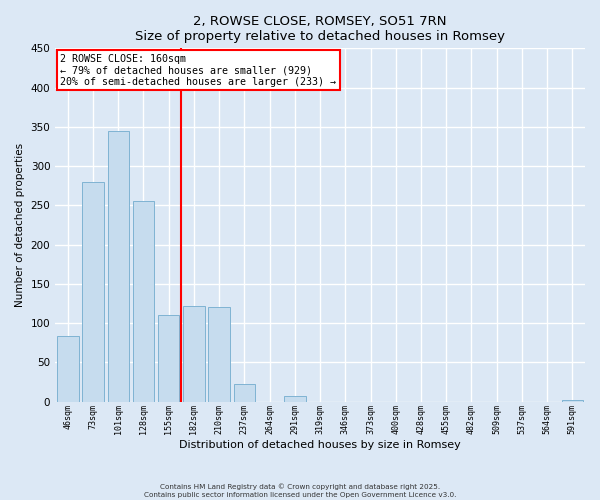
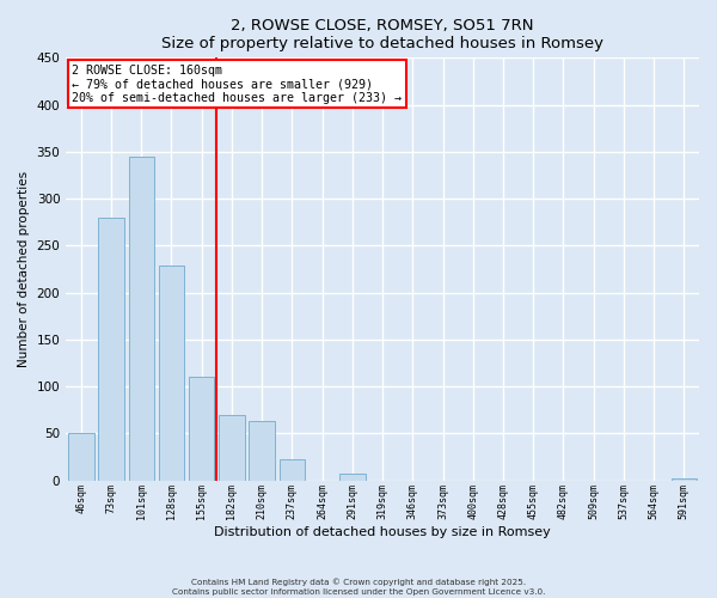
46sqm: 84 -> 51
128sqm: 256 -> 229
182sqm: 122 -> 70
210sqm: 120 -> 63
